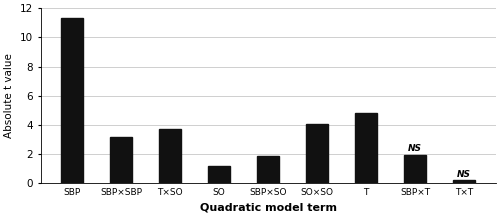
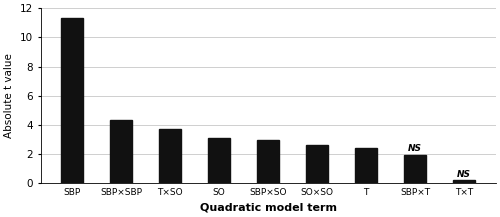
SBP×SBP: 3.2 -> 4.3
SO: 1.2 -> 3.1
SBP×SO: 1.9 -> 3.0
SO×SO: 4.1 -> 2.6
T: 4.8 -> 2.5
